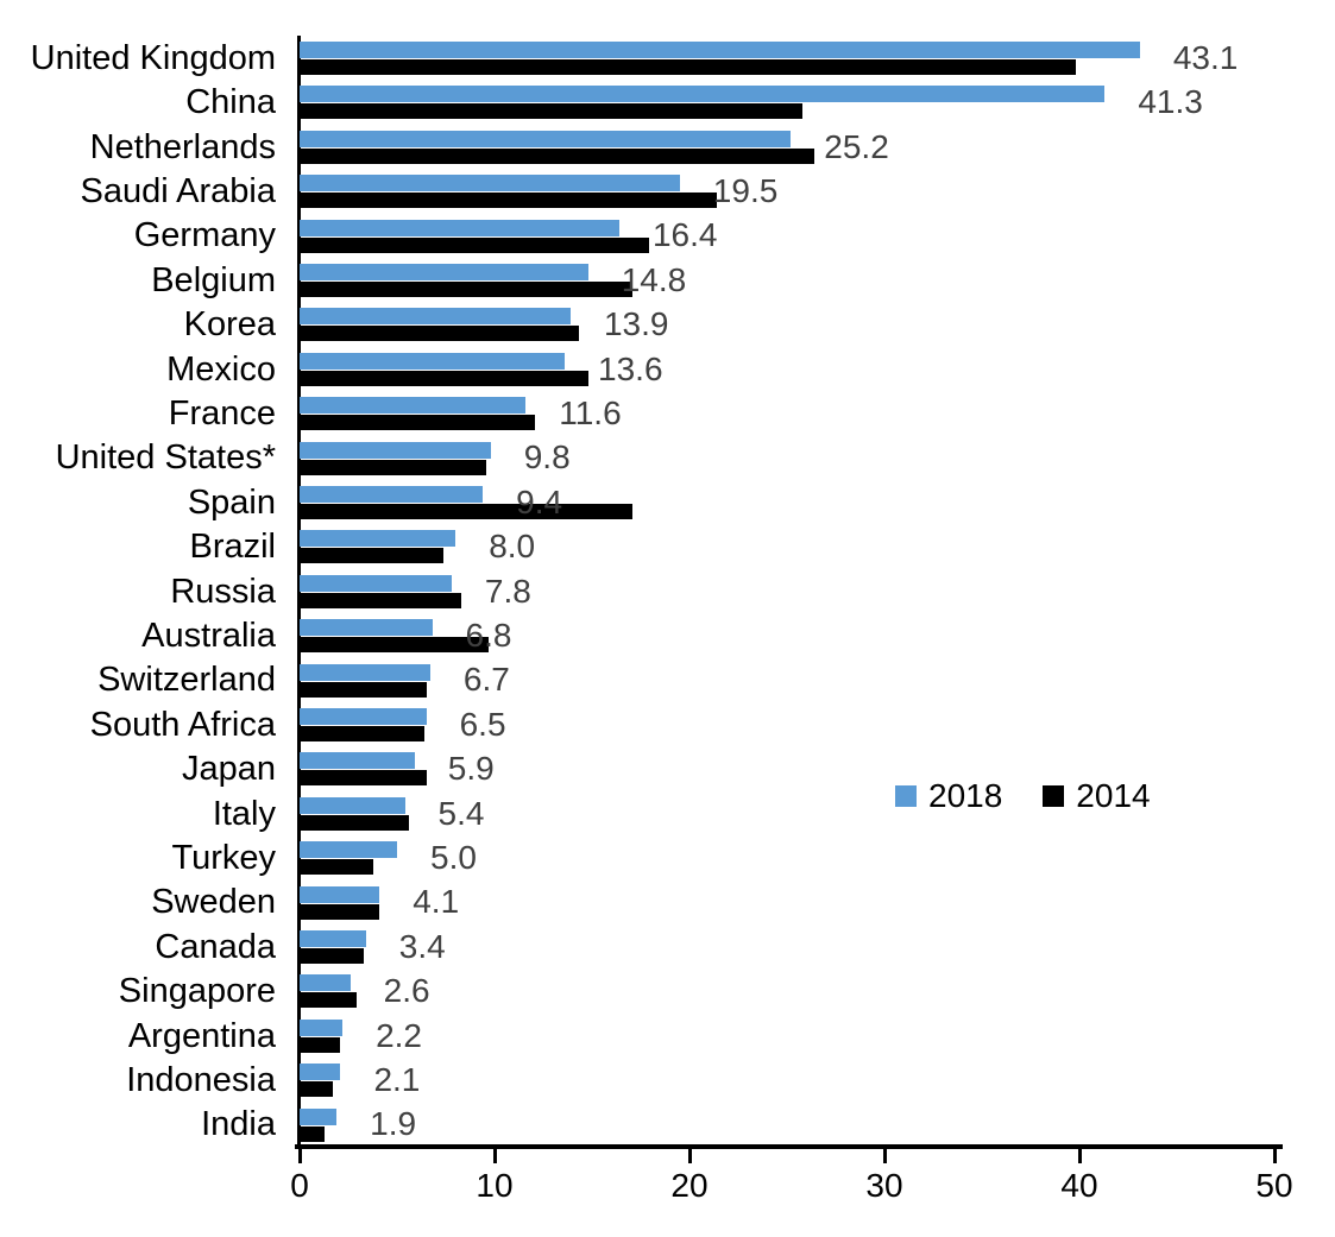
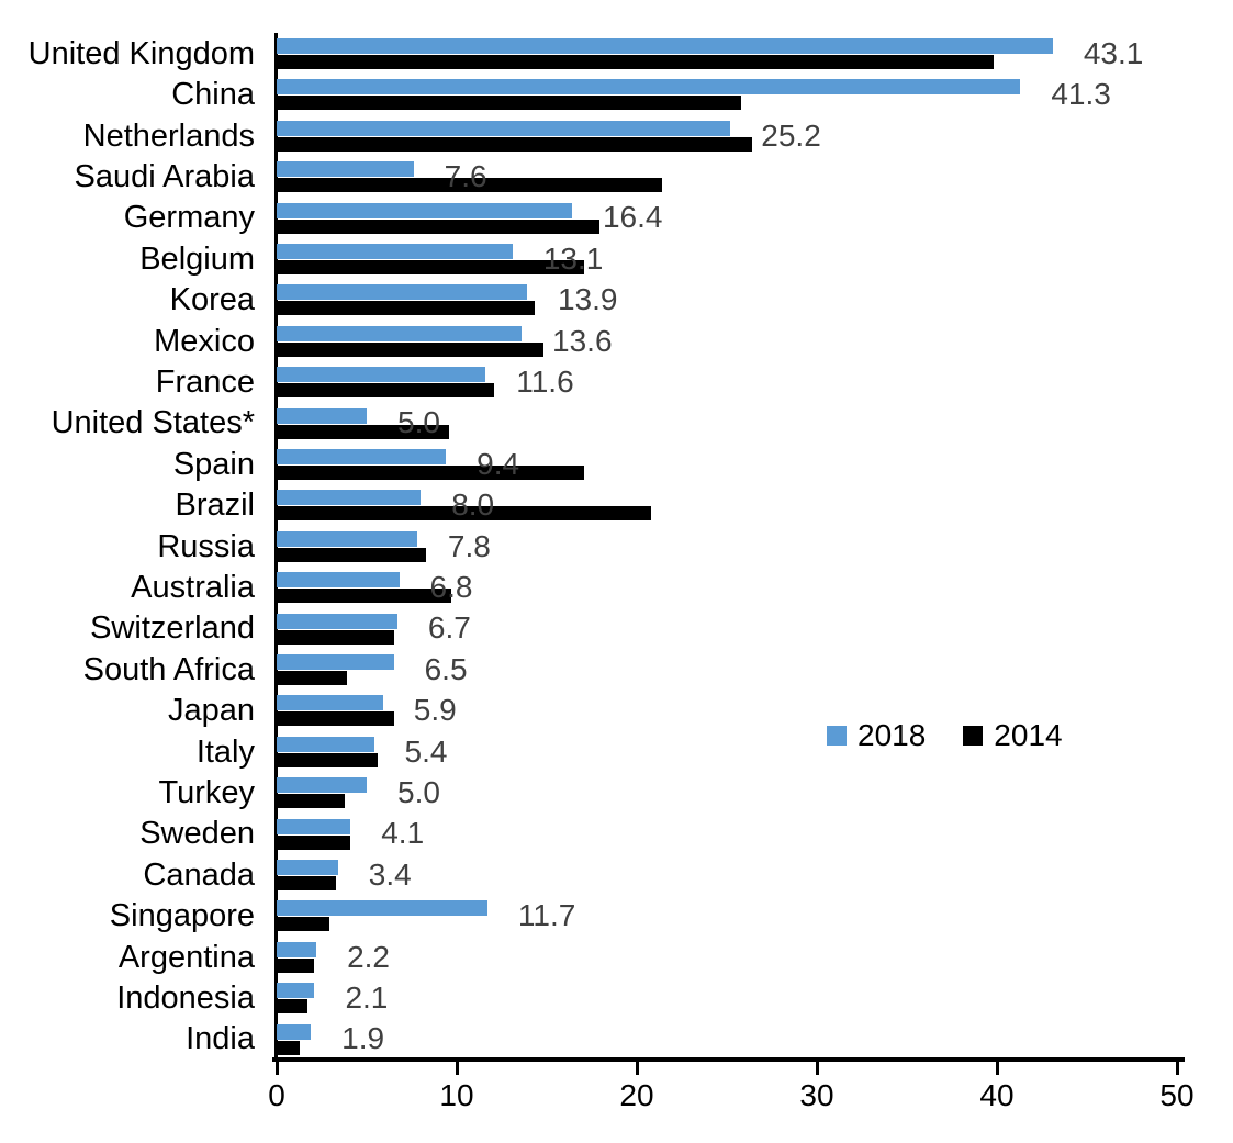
2018/Saudi Arabia: 19.5 -> 7.6
2018/Belgium: 14.8 -> 13.1
2018/United States*: 9.8 -> 5.0
2014/Brazil: 7.4 -> 20.8
2014/South Africa: 6.4 -> 3.9
2018/Singapore: 2.6 -> 11.7
